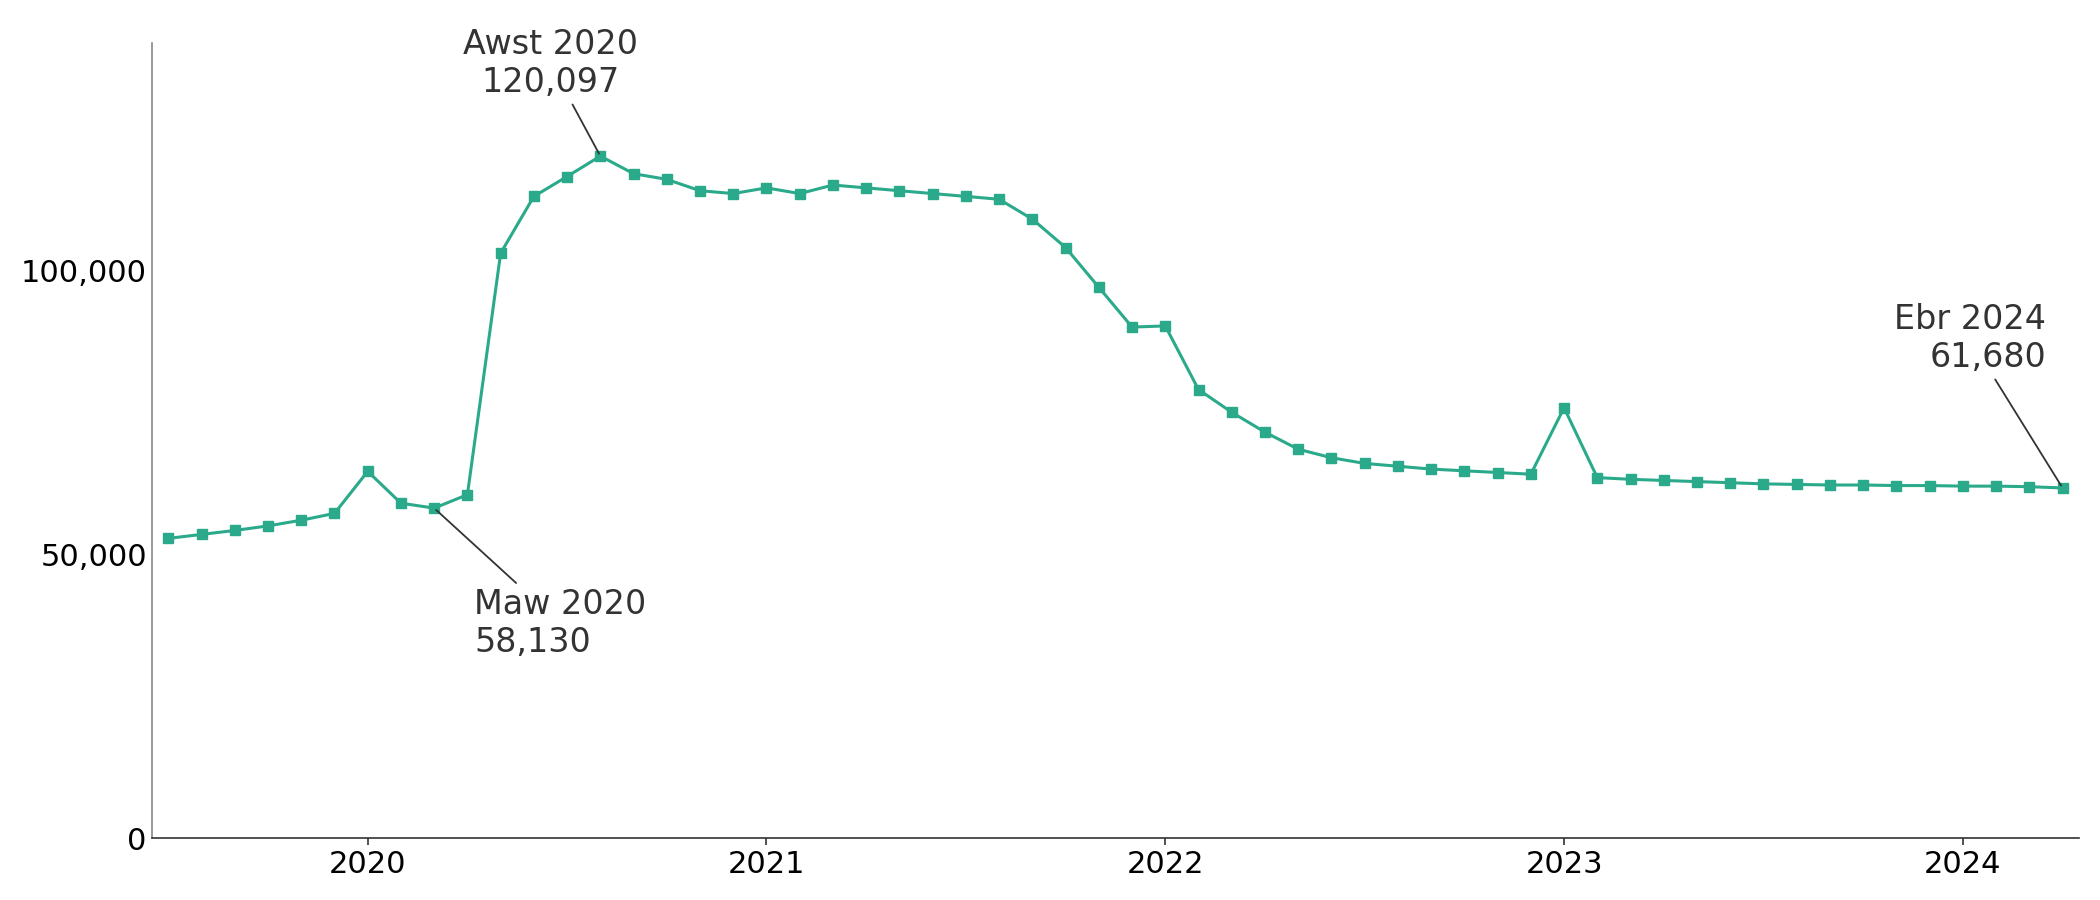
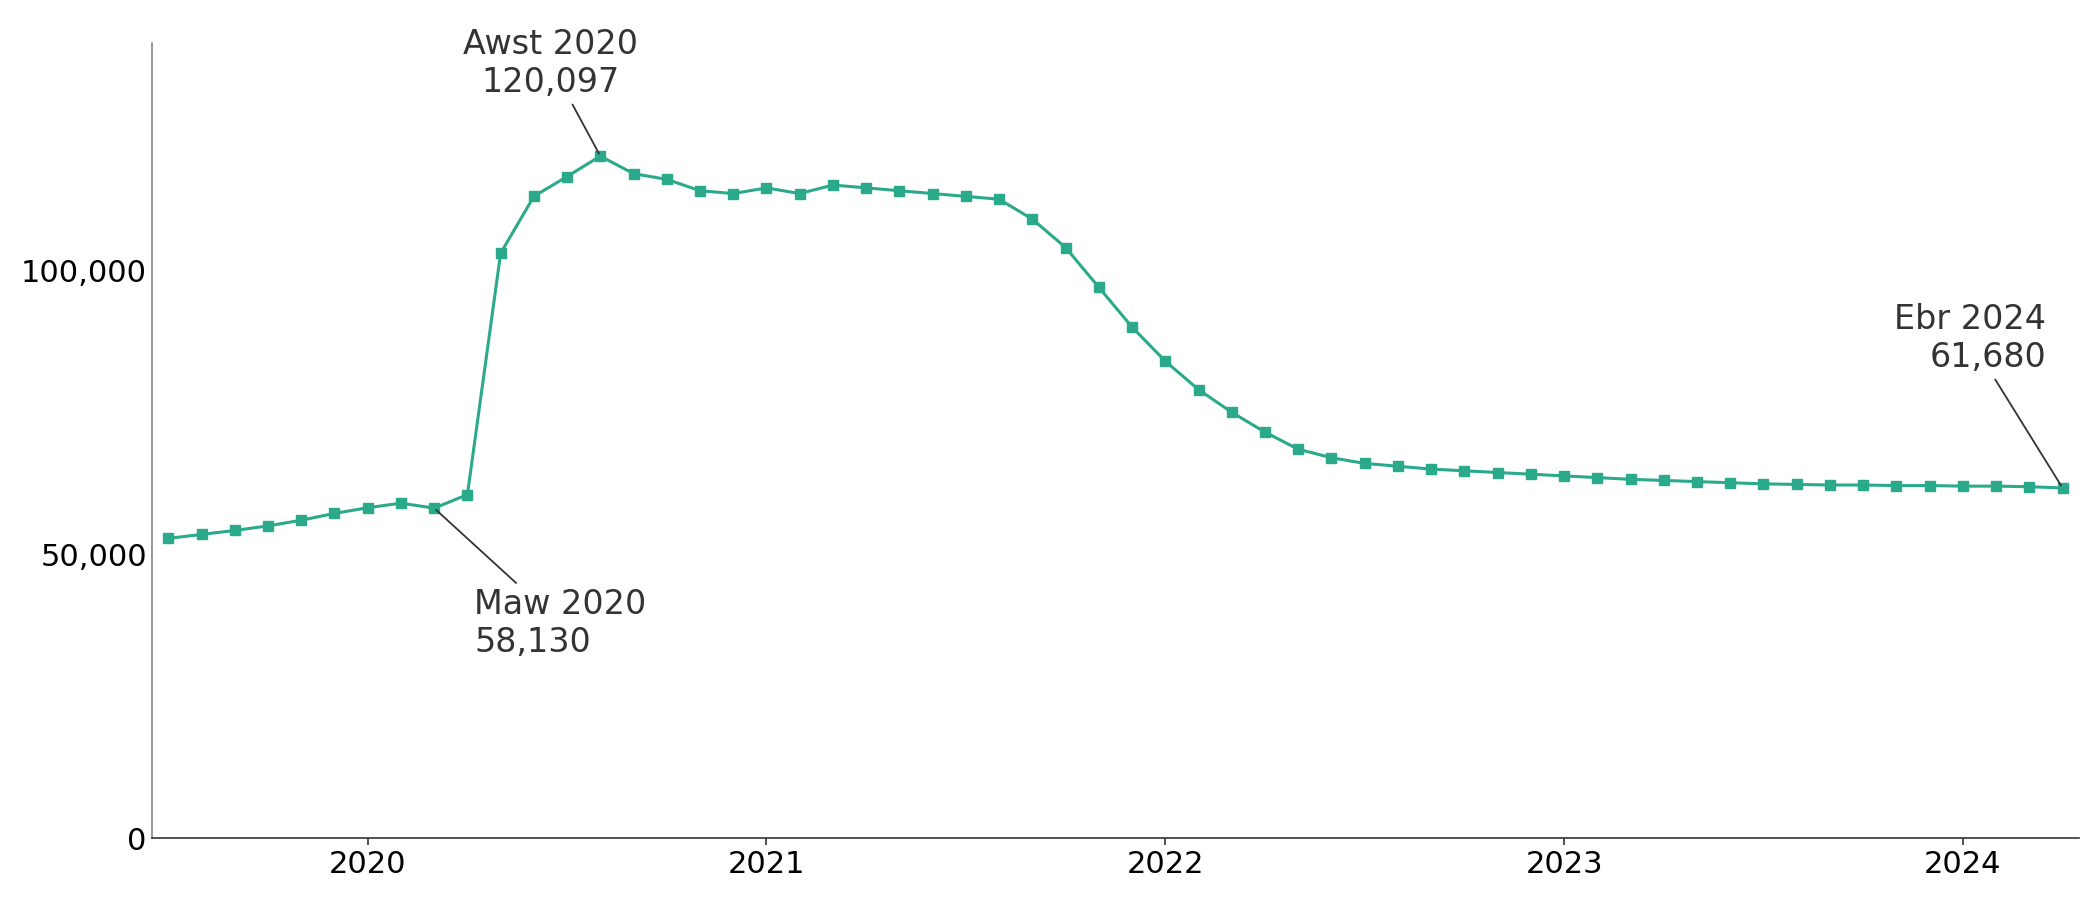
2020: 64,600 -> 58,200
2022: 90,200 -> 84,000
2023: 75,800 -> 63,800
